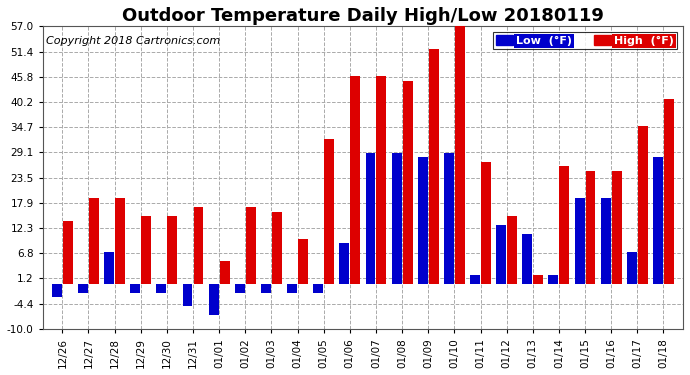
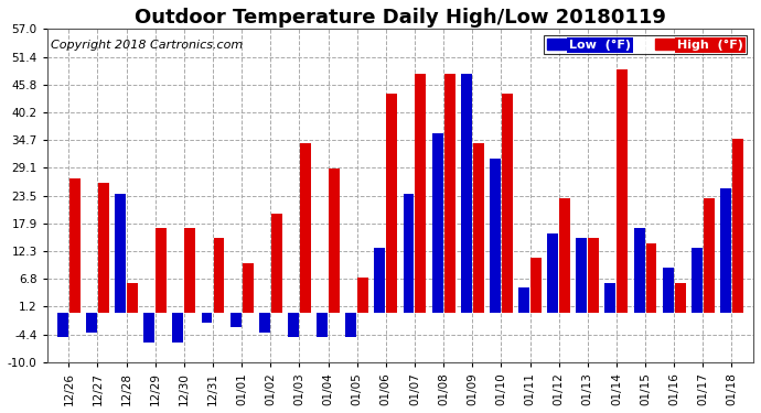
Low (°F)/12/26: -3 -> -5
High (°F)/12/26: 14 -> 27
Low (°F)/12/27: -2 -> -4
High (°F)/12/27: 19 -> 26
Low (°F)/12/28: 7 -> 24
High (°F)/12/28: 19 -> 6
Low (°F)/12/29: -2 -> -6
High (°F)/12/29: 15 -> 17
Low (°F)/12/30: -2 -> -6
High (°F)/12/30: 15 -> 17
Low (°F)/12/31: -5 -> -2
High (°F)/12/31: 17 -> 15
Low (°F)/01/01: -7 -> -3
High (°F)/01/01: 5 -> 10
Low (°F)/01/02: -2 -> -4
High (°F)/01/02: 17 -> 20
Low (°F)/01/03: -2 -> -5
High (°F)/01/03: 16 -> 34
Low (°F)/01/04: -2 -> -5
High (°F)/01/04: 10 -> 29
Low (°F)/01/05: -2 -> -5
High (°F)/01/05: 32 -> 7
Low (°F)/01/06: 9 -> 13
High (°F)/01/06: 46 -> 44
Low (°F)/01/07: 29 -> 24
High (°F)/01/07: 46 -> 48
Low (°F)/01/08: 29 -> 36
High (°F)/01/08: 45 -> 48
Low (°F)/01/09: 28 -> 48
High (°F)/01/09: 52 -> 34
Low (°F)/01/10: 29 -> 31
High (°F)/01/10: 57 -> 44
Low (°F)/01/11: 2 -> 5
High (°F)/01/11: 27 -> 11
Low (°F)/01/12: 13 -> 16
High (°F)/01/12: 15 -> 23
Low (°F)/01/13: 11 -> 15
High (°F)/01/13: 2 -> 15
Low (°F)/01/14: 2 -> 6
High (°F)/01/14: 26 -> 49
Low (°F)/01/15: 19 -> 17
High (°F)/01/15: 25 -> 14
Low (°F)/01/16: 19 -> 9
High (°F)/01/16: 25 -> 6
Low (°F)/01/17: 7 -> 13
High (°F)/01/17: 35 -> 23
Low (°F)/01/18: 28 -> 25
High (°F)/01/18: 41 -> 35
